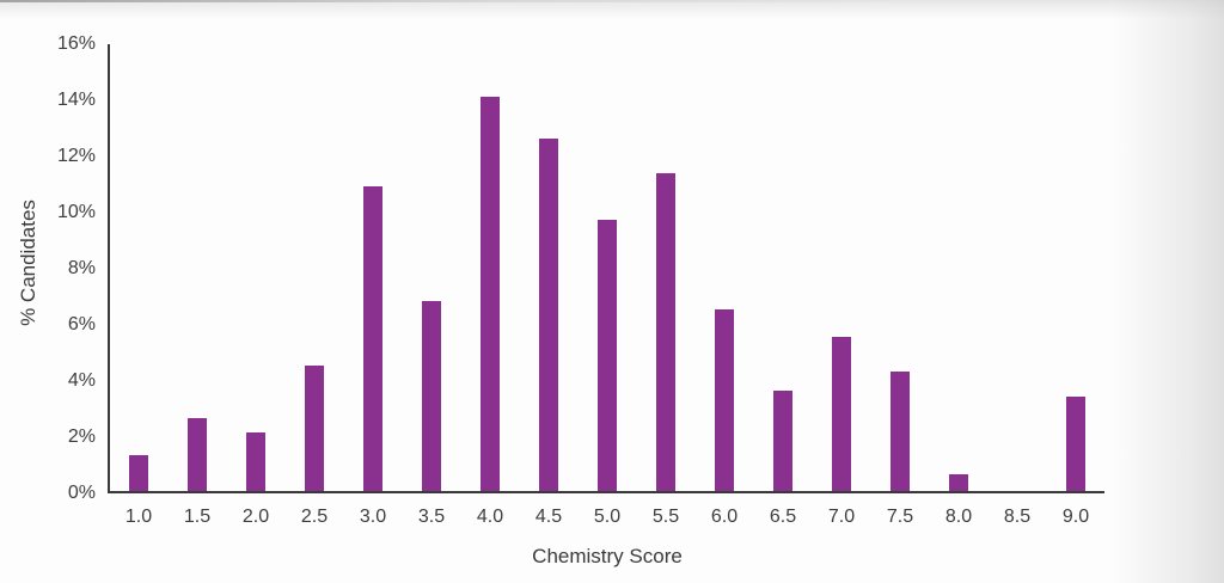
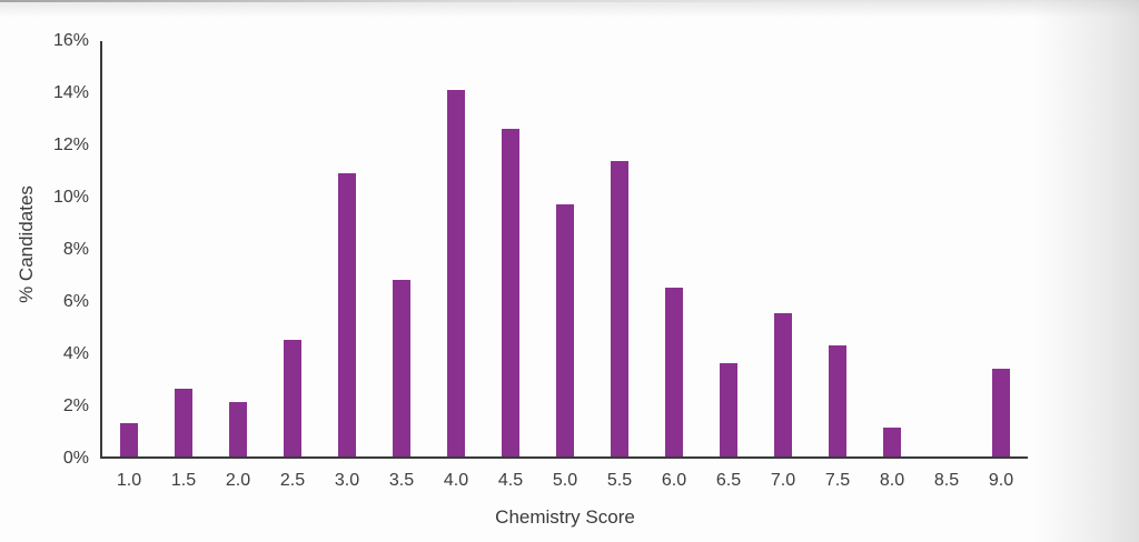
8.0: 0.6% -> 1.1%
